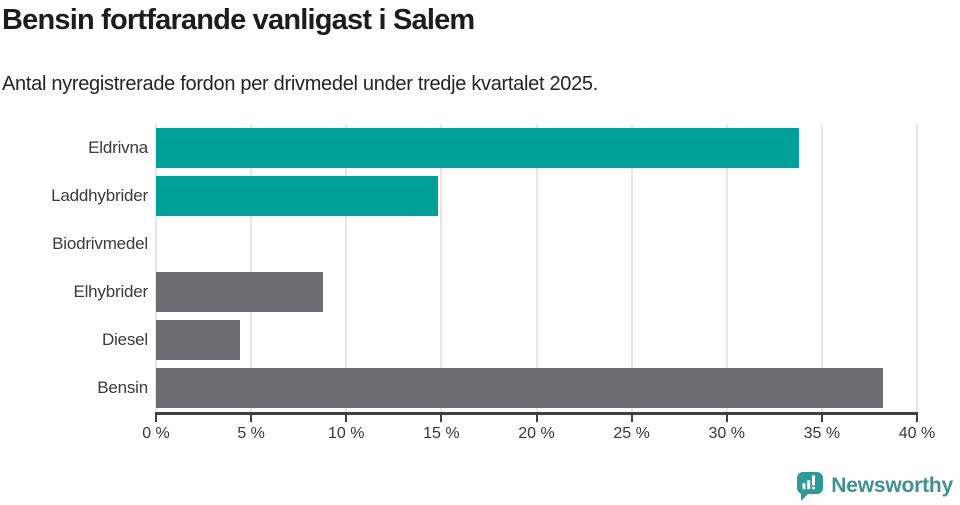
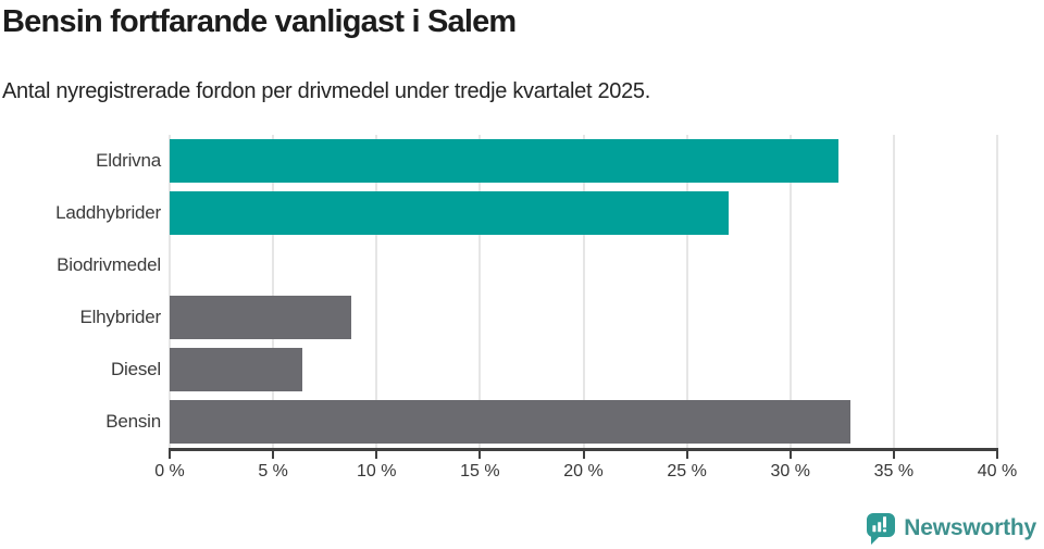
Eldrivna: 33.8% -> 32.3%
Laddhybrider: 14.8% -> 27.0%
Diesel: 4.4% -> 6.4%
Bensin: 38.2% -> 32.9%
